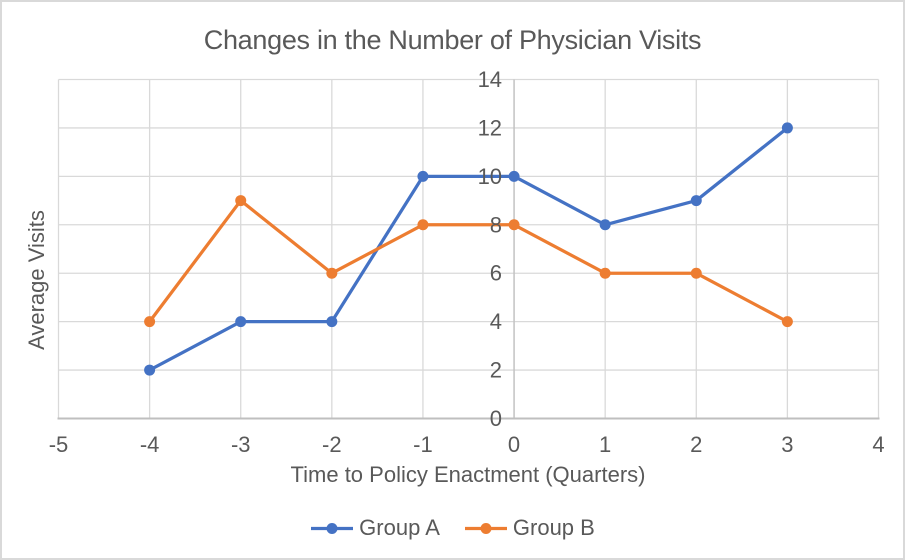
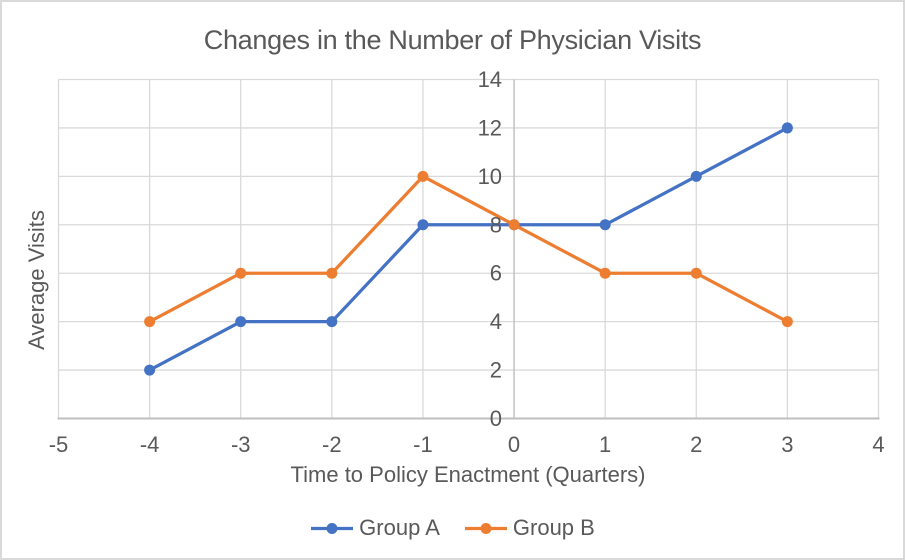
Group B/-3: 9 -> 6
Group A/-1: 10 -> 8
Group B/-1: 8 -> 10
Group A/0: 10 -> 8
Group A/2: 9 -> 10
